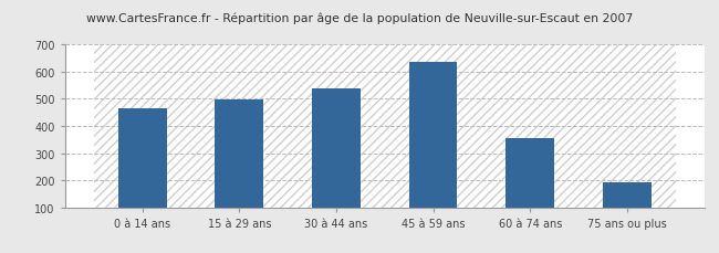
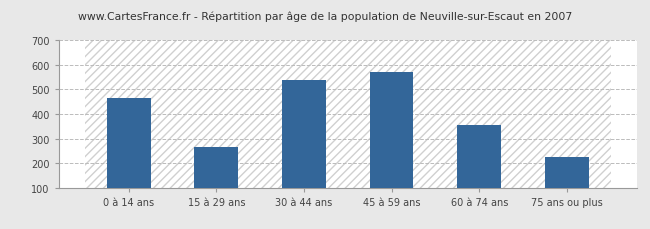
15 à 29 ans: 497 -> 265
45 à 59 ans: 638 -> 570
75 ans ou plus: 193 -> 225
